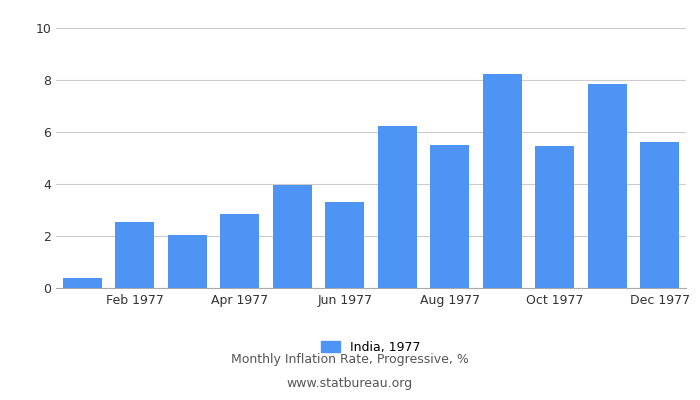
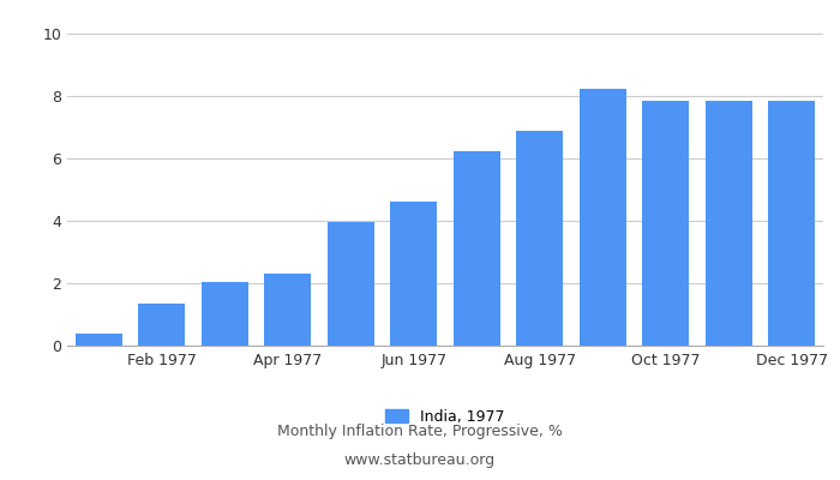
Feb 1977: 2.55 -> 1.35
Apr 1977: 2.85 -> 2.30
Jun 1977: 3.30 -> 4.60
Aug 1977: 5.50 -> 6.90
Oct 1977: 5.45 -> 7.85
Dec 1977: 5.60 -> 7.85
